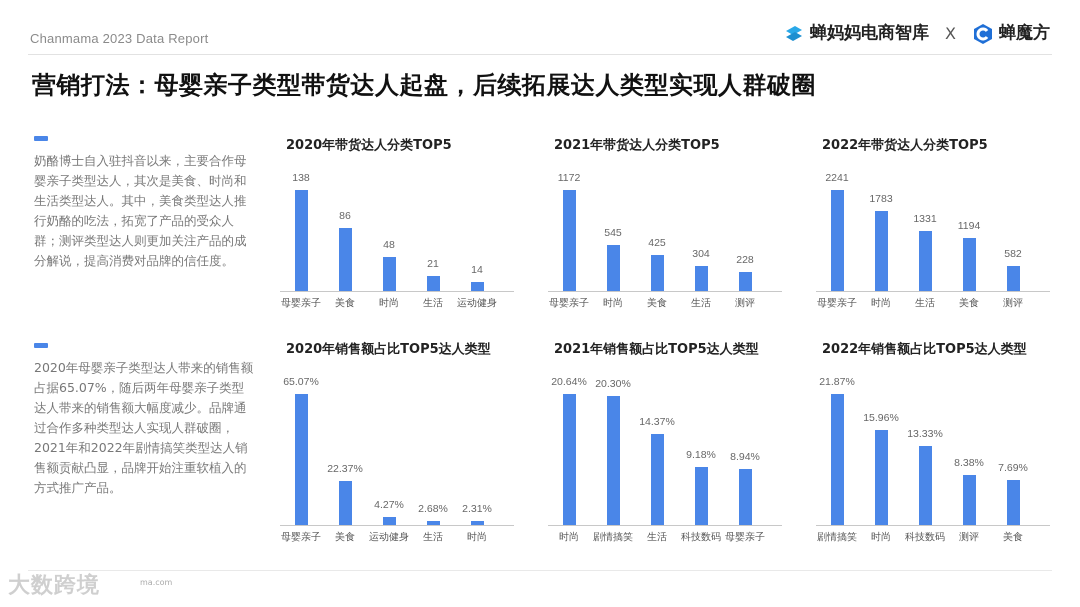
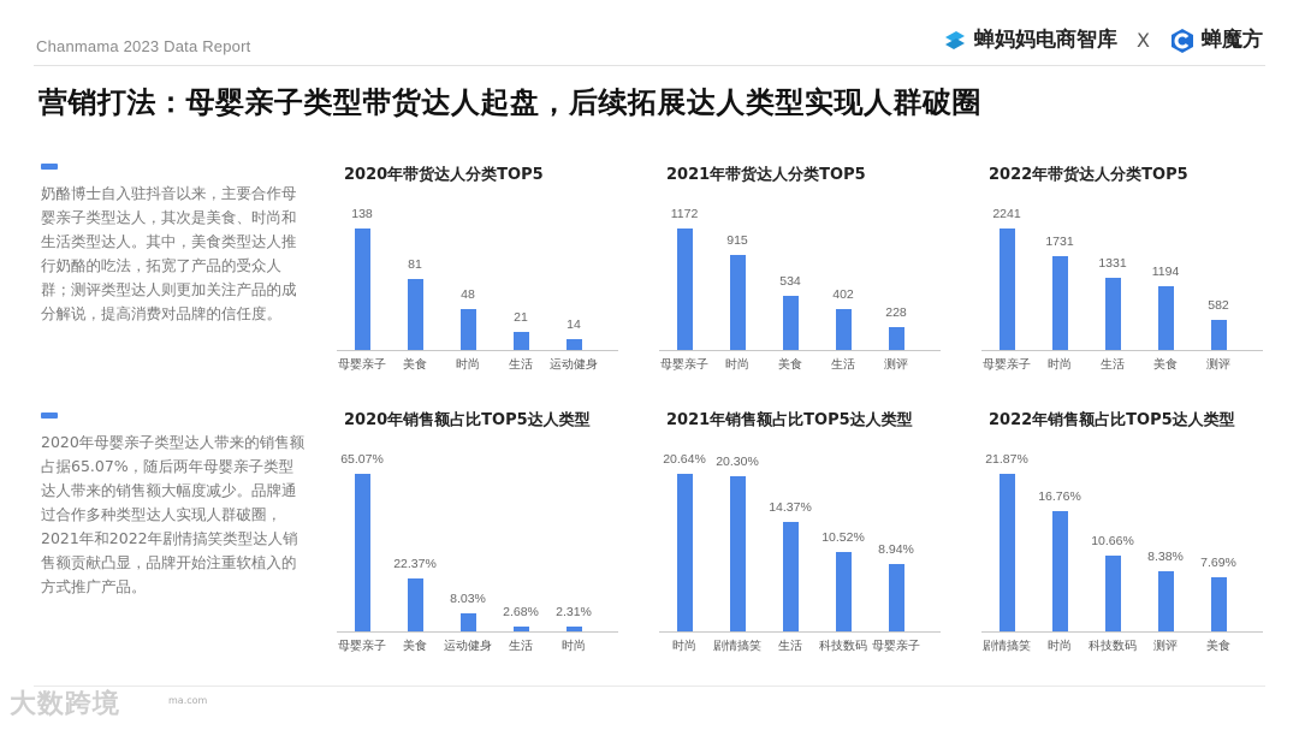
2020年带货达人分类TOP5/美食: 86 -> 81
2021年带货达人分类TOP5/时尚: 545 -> 915
2021年带货达人分类TOP5/美食: 425 -> 534
2021年带货达人分类TOP5/生活: 304 -> 402
2022年带货达人分类TOP5/时尚: 1783 -> 1731
2020年销售额占比TOP5达人类型/运动健身: 4.27% -> 8.03%
2021年销售额占比TOP5达人类型/科技数码: 9.18% -> 10.52%
2022年销售额占比TOP5达人类型/时尚: 15.96% -> 16.76%
2022年销售额占比TOP5达人类型/科技数码: 13.33% -> 10.66%
